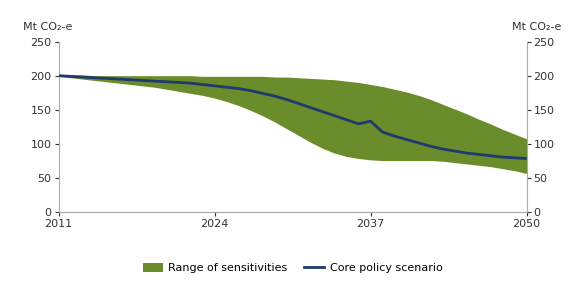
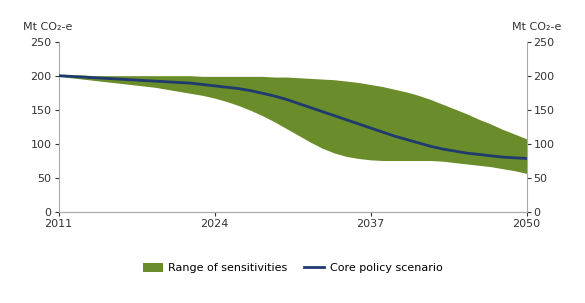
Core policy scenario/2037: 134 -> 124
